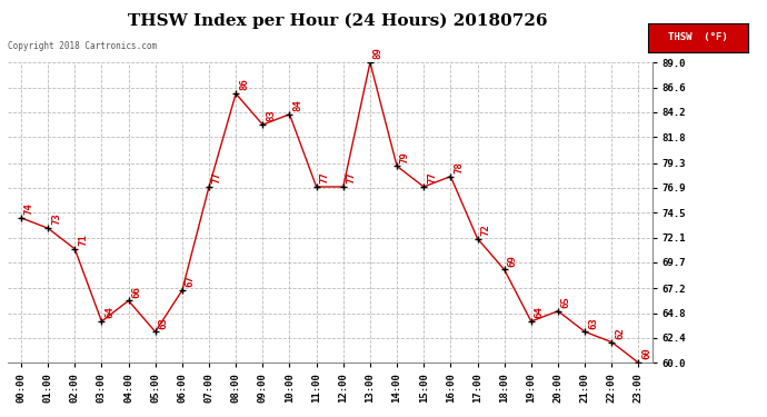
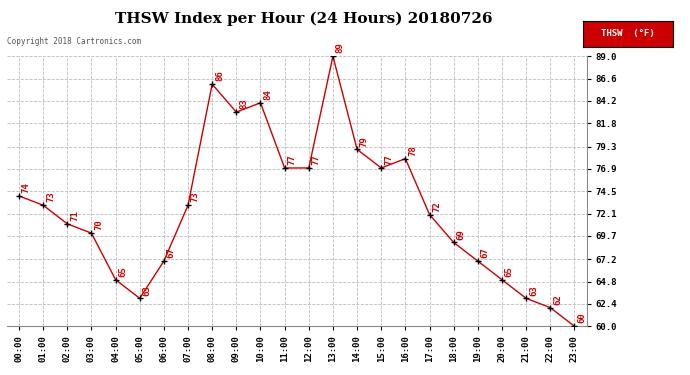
03:00: 64 -> 70
04:00: 66 -> 65
07:00: 77 -> 73
19:00: 64 -> 67
